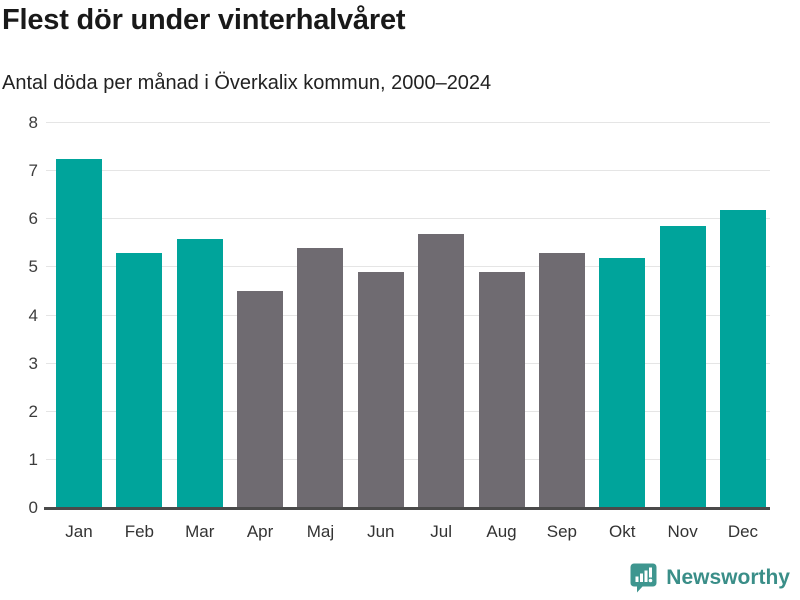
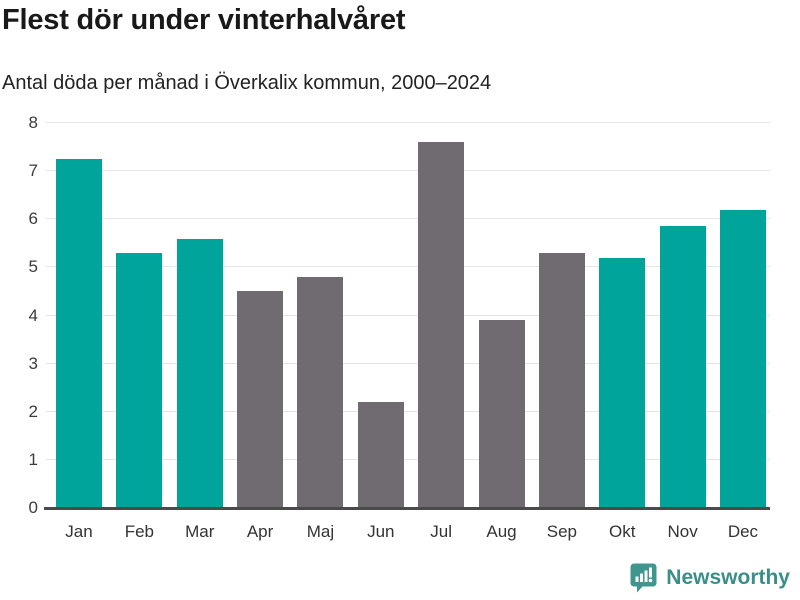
Maj: 5.4 -> 4.8
Jun: 4.9 -> 2.2
Jul: 5.7 -> 7.6
Aug: 4.9 -> 3.9
